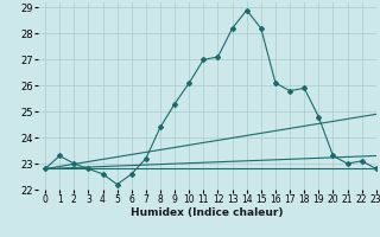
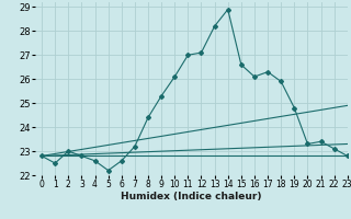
1: 23.3 -> 22.5
15: 28.2 -> 26.6
17: 25.8 -> 26.3
21: 23.0 -> 23.4
